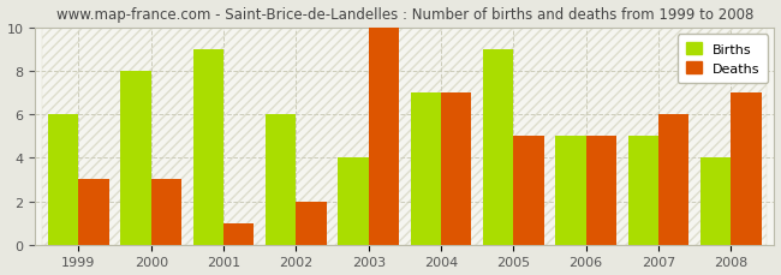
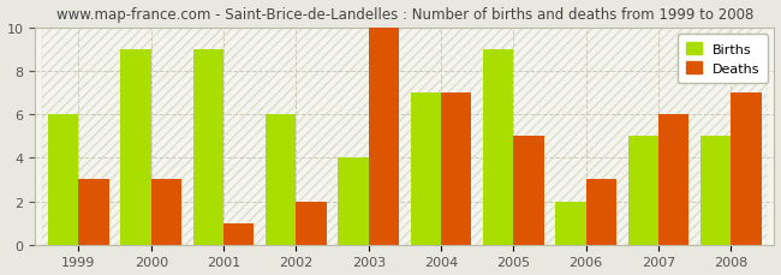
Births/2000: 8 -> 9
Births/2006: 5 -> 2
Deaths/2006: 5 -> 3
Births/2008: 4 -> 5
